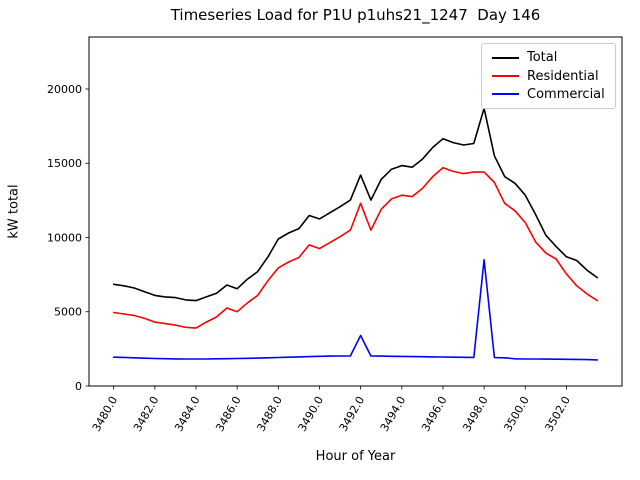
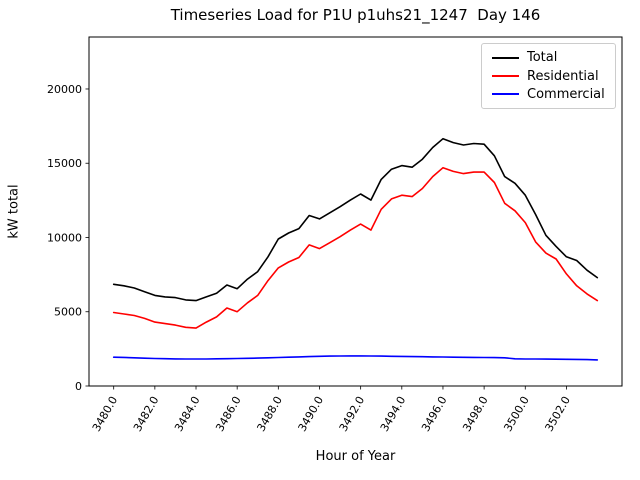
Total/3492.0: 14200 -> 12900
Residential/3492.0: 12300 -> 10900
Commercial/3492.0: 3400 -> 2000
Total/3498.0: 18700 -> 16300
Commercial/3498.0: 8500 -> 1900
